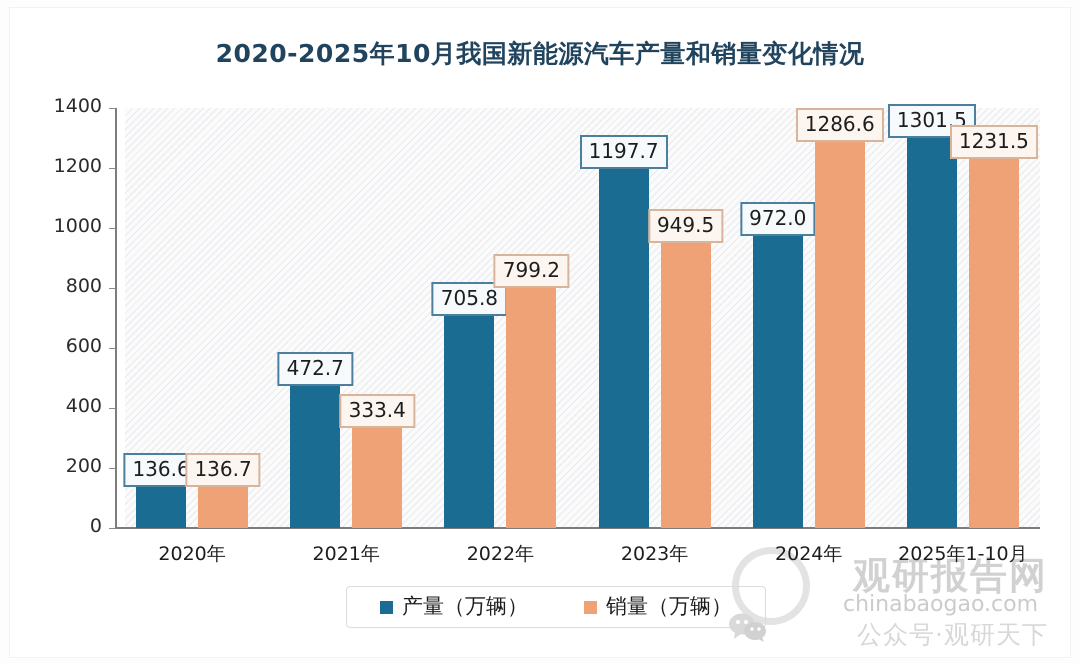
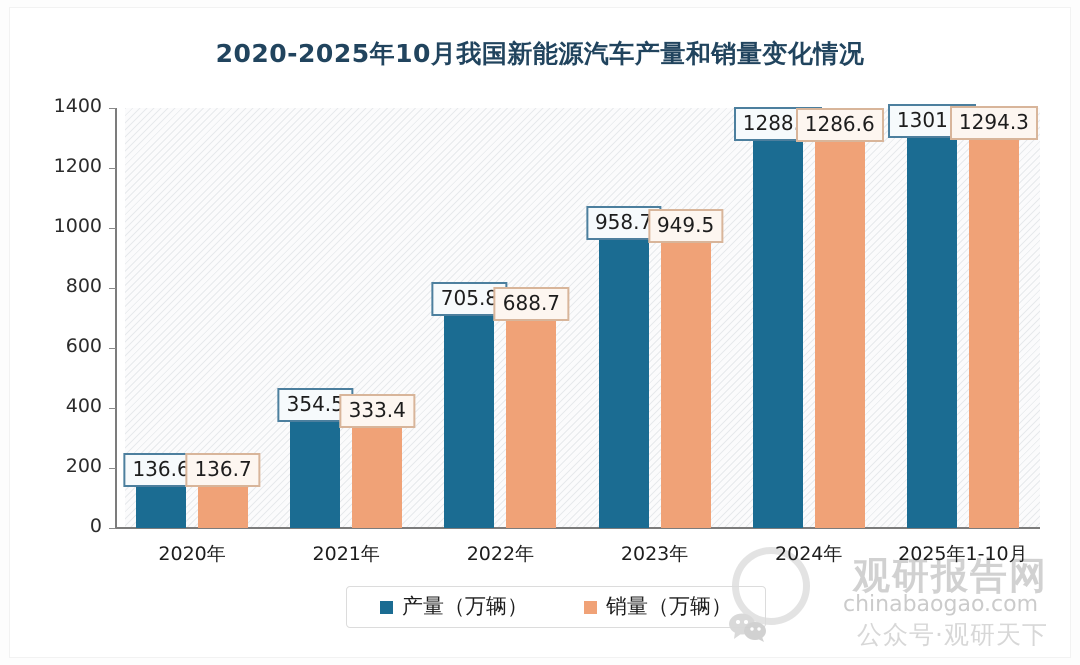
产量（万辆）/2021年: 472.7 -> 354.5
销量（万辆）/2022年: 799.2 -> 688.7
产量（万辆）/2023年: 1197.7 -> 958.7
产量（万辆）/2024年: 972.0 -> 1288.8
销量（万辆）/2025年1-10月: 1231.5 -> 1294.3
